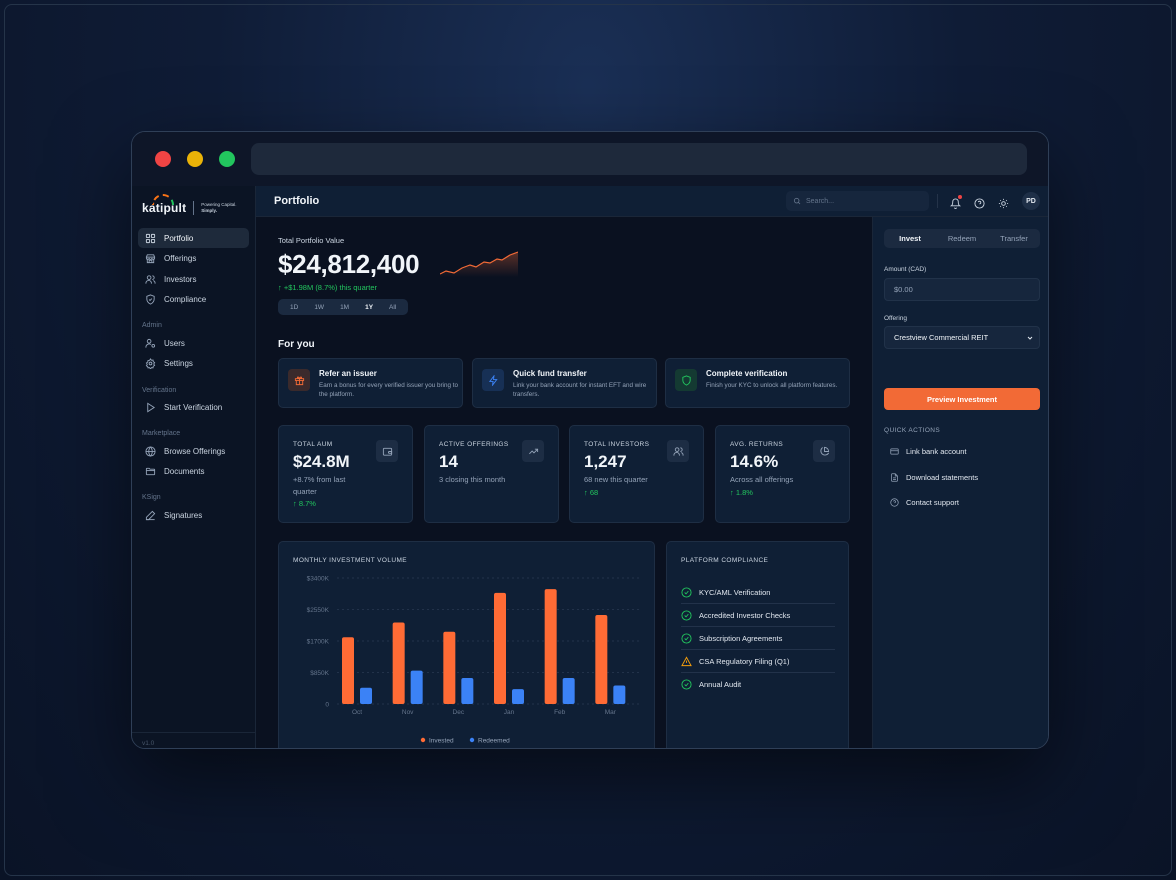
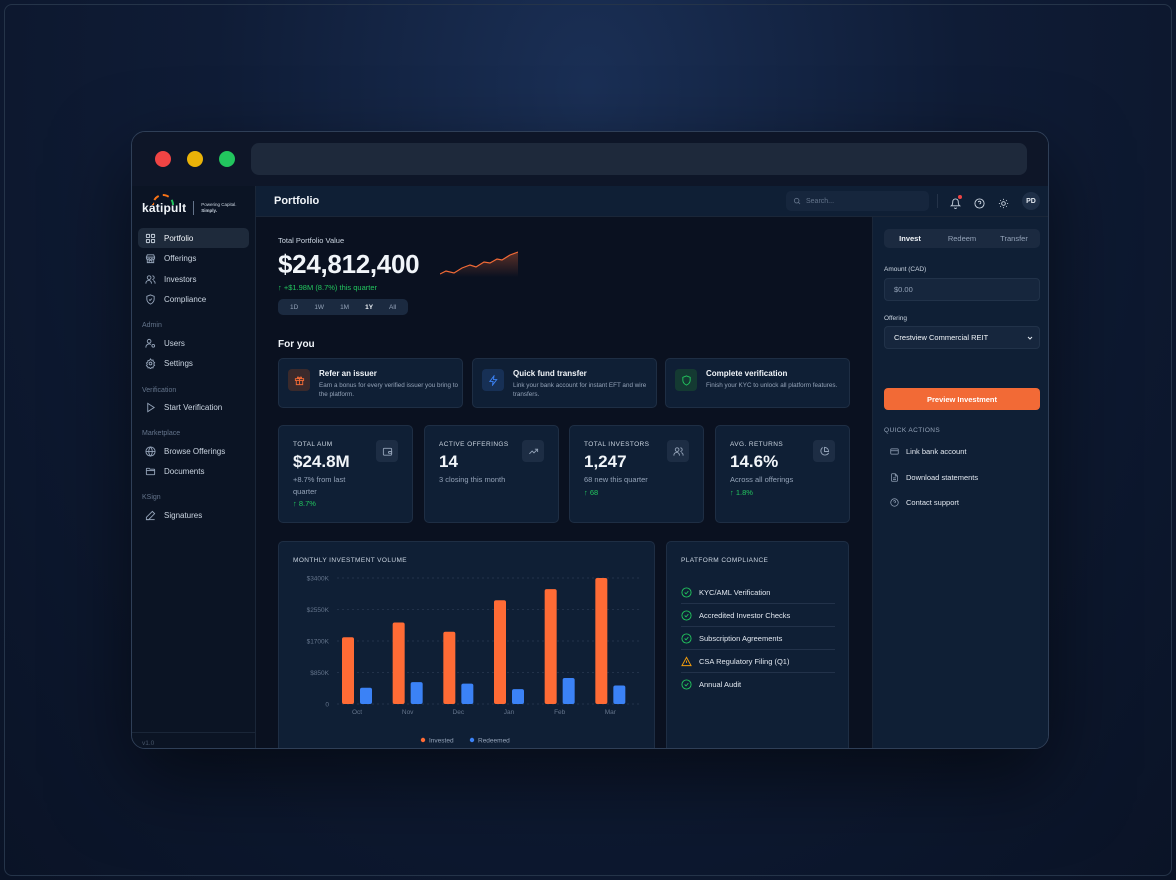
Redeemed/Nov: $900K -> $600K
Redeemed/Dec: $700K -> $600K
Invested/Jan: $3000K -> $2800K
Invested/Mar: $2400K -> $3400K
